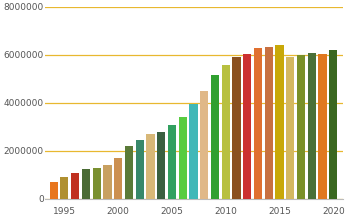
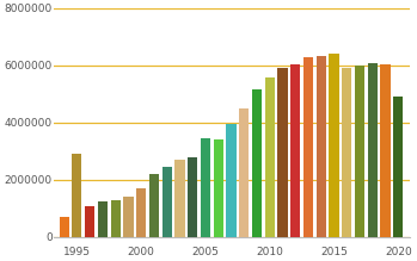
1995: 920000 -> 2900000
2005: 3100000 -> 3450000
2020: 6220000 -> 4900000
